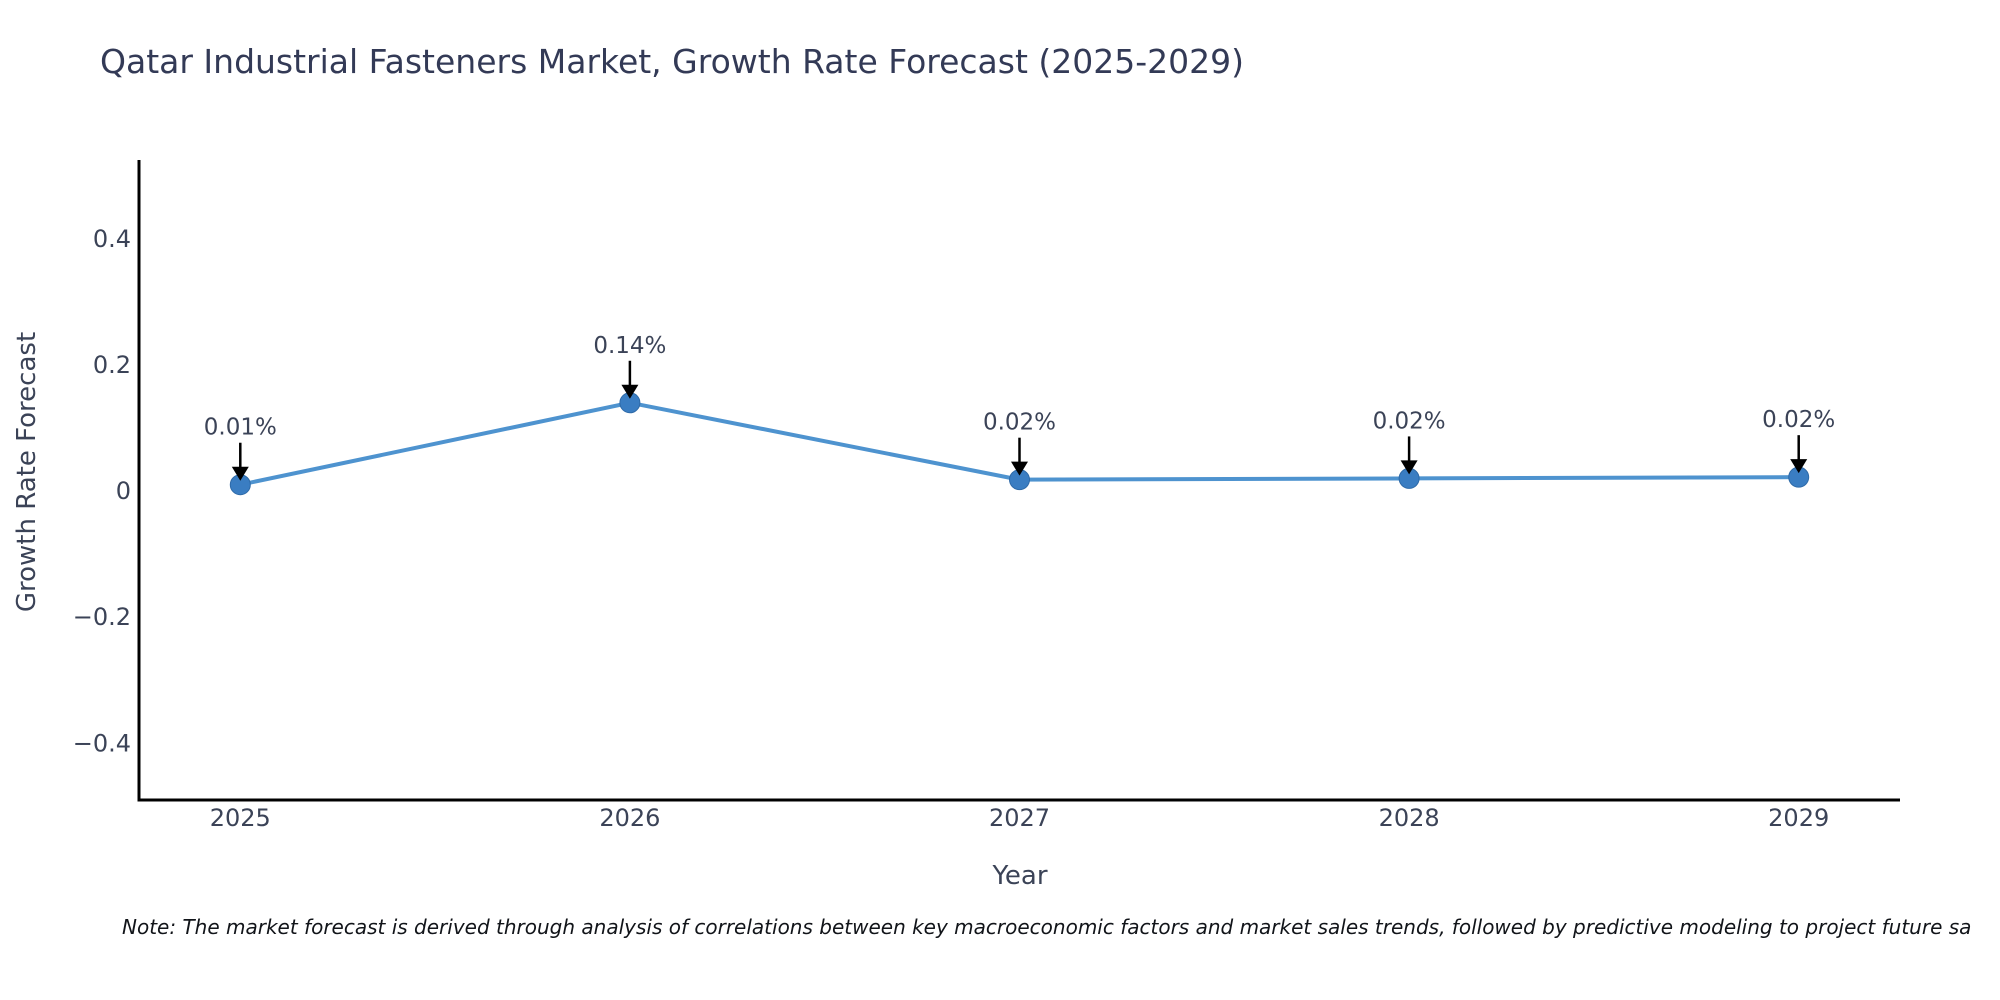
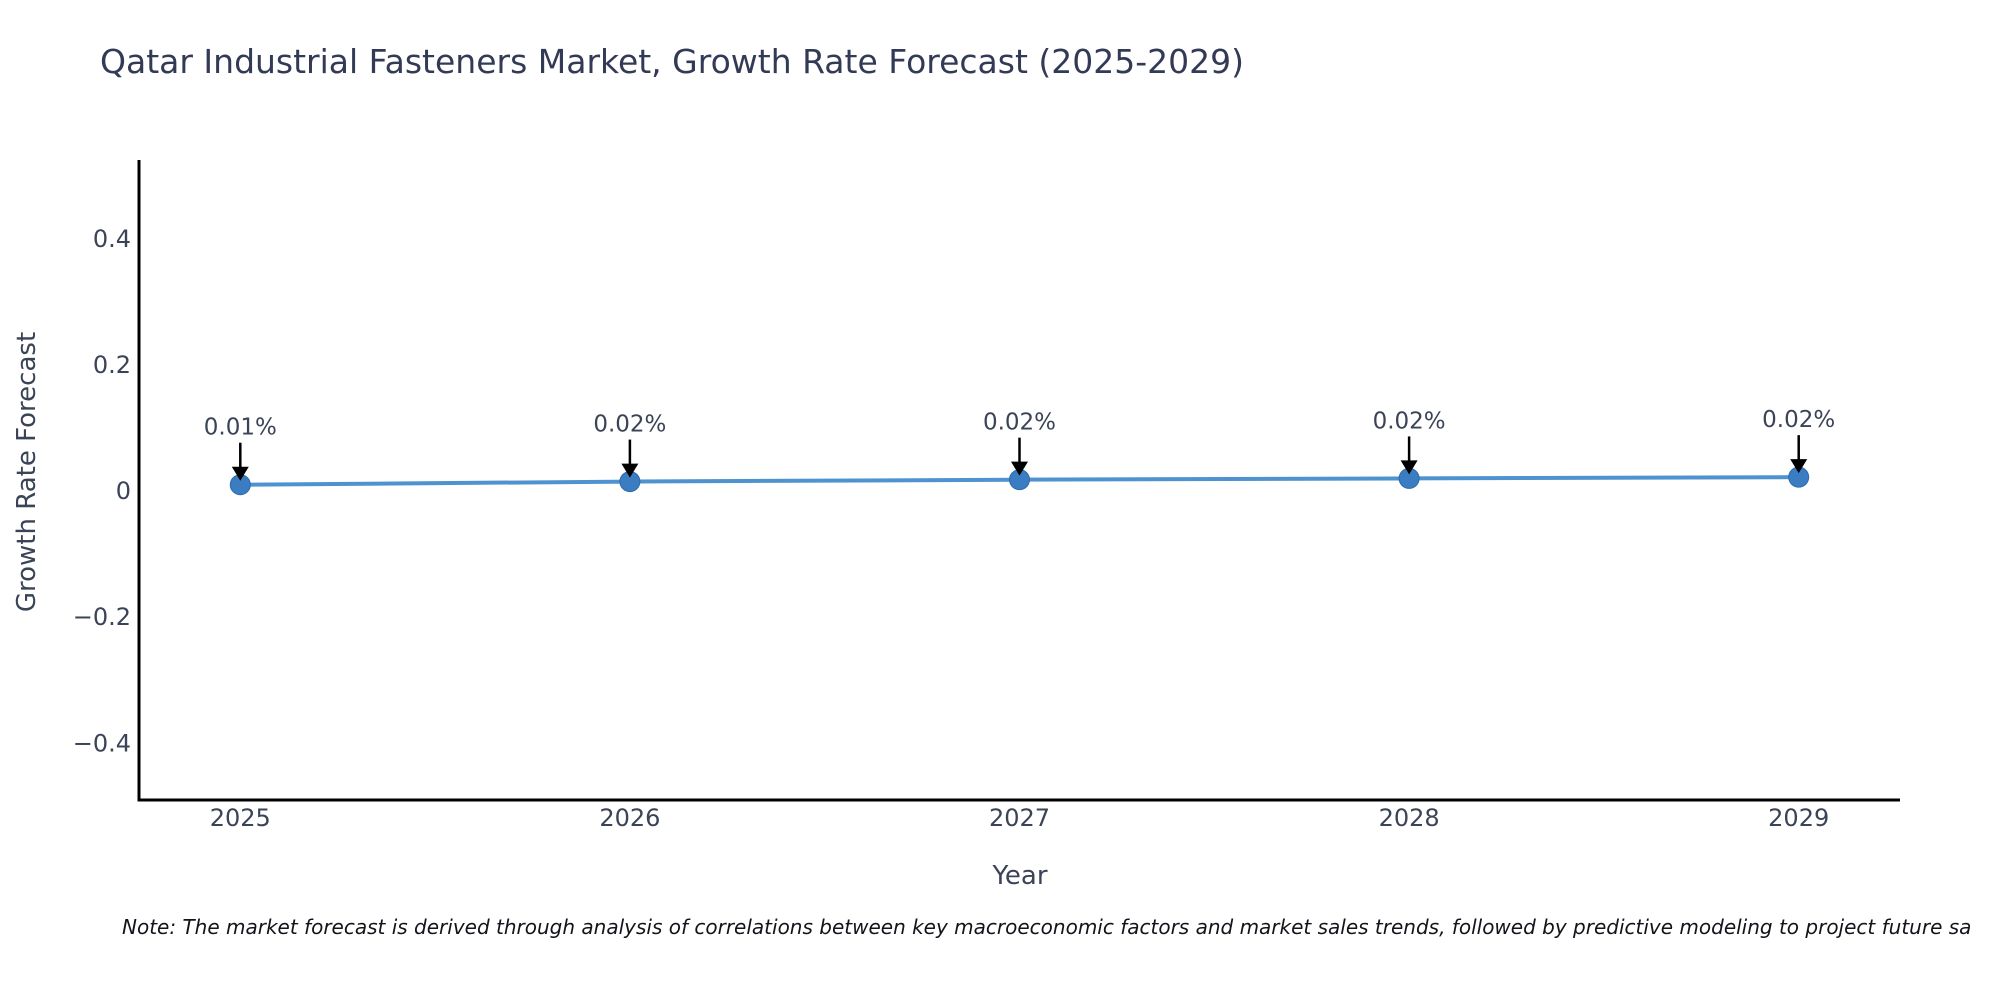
2026: 0.14% -> 0.02%
